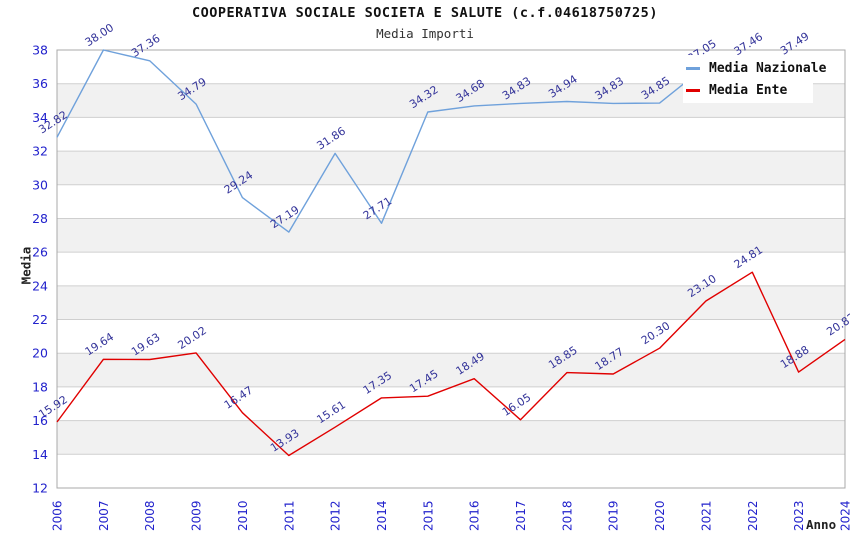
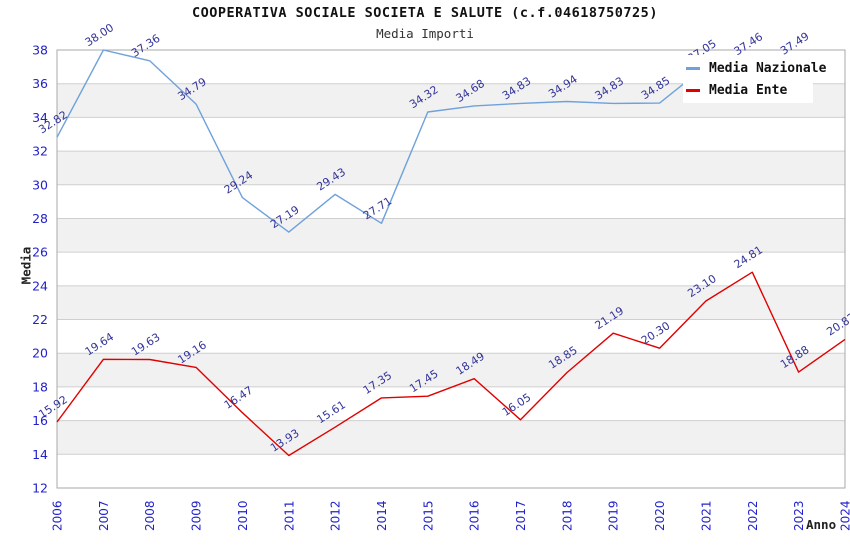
Media Ente/2009: 20.02 -> 19.16
Media Nazionale/2012: 31.86 -> 29.43
Media Ente/2019: 18.77 -> 21.19
